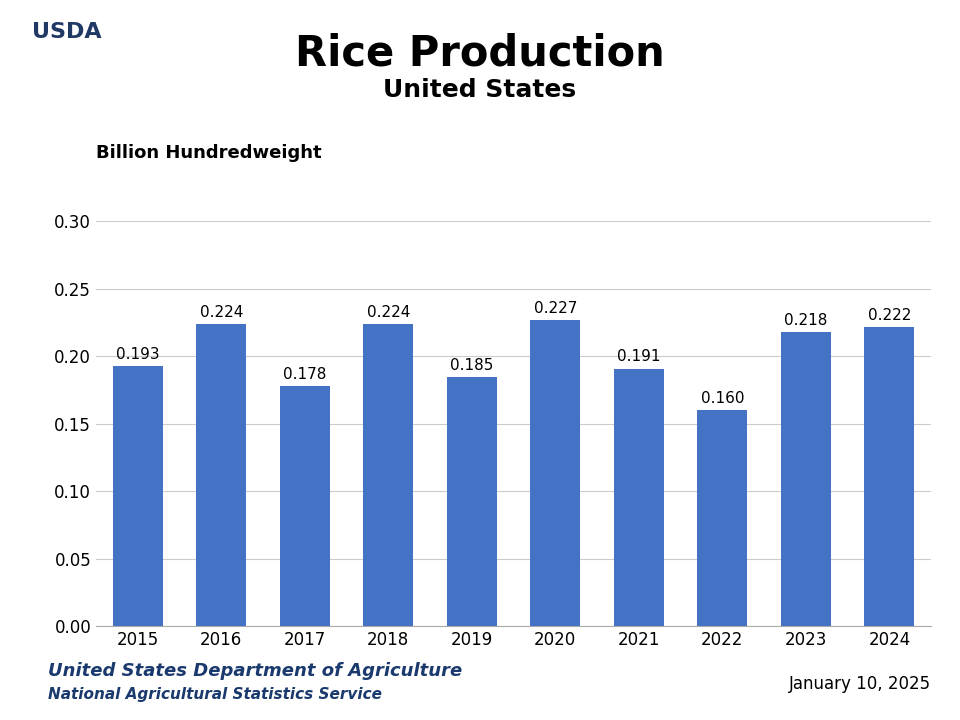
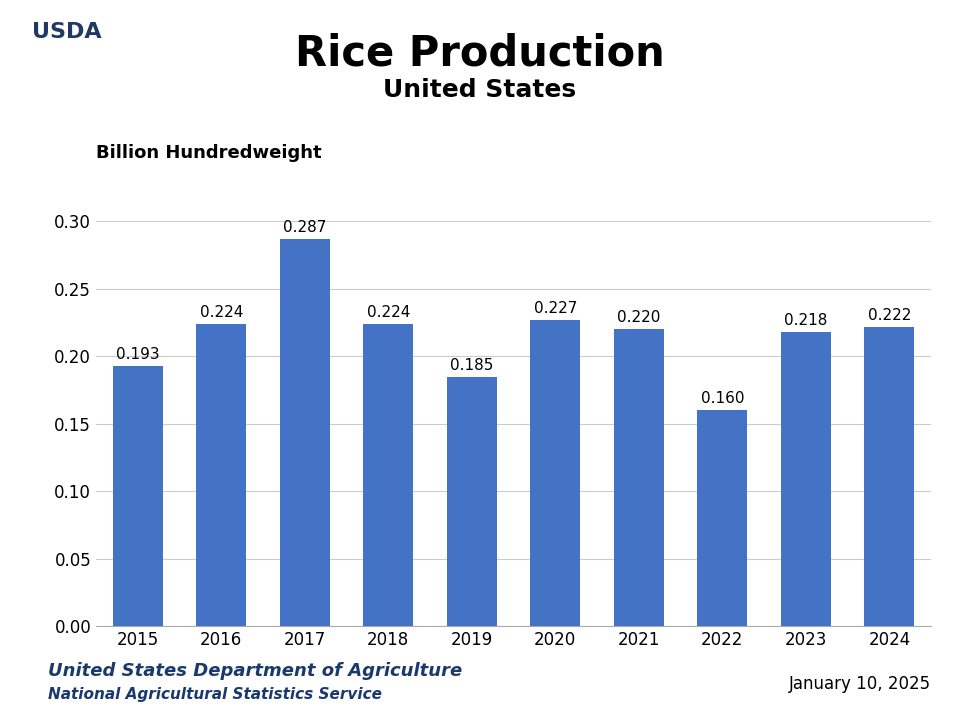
2017: 0.178 -> 0.287
2021: 0.191 -> 0.220
